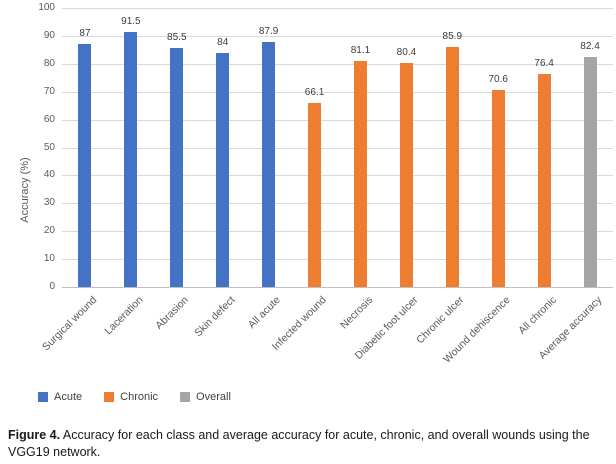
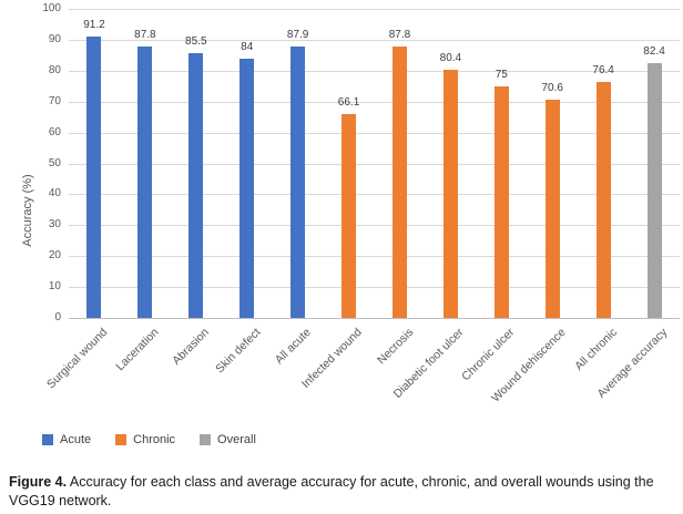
Surgical wound: 87 -> 91.2
Laceration: 91.5 -> 87.8
Necrosis: 81.1 -> 87.8
Chronic ulcer: 85.9 -> 75
